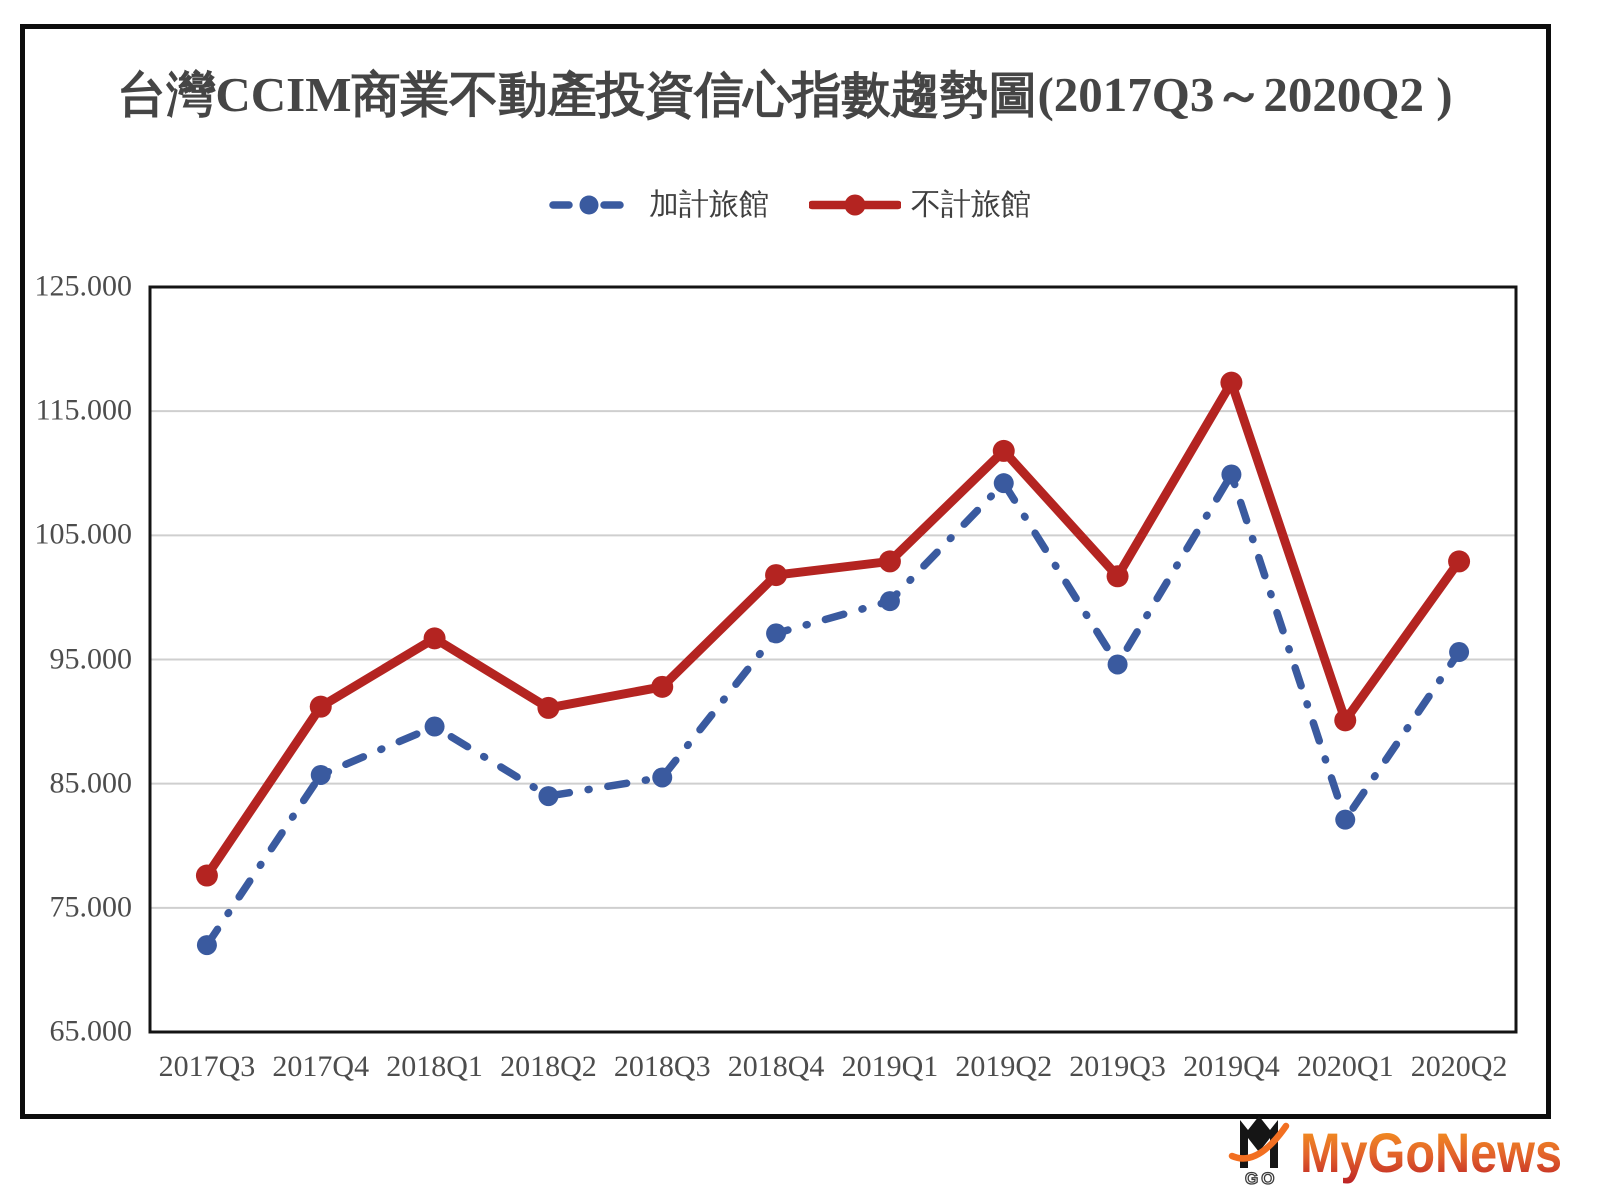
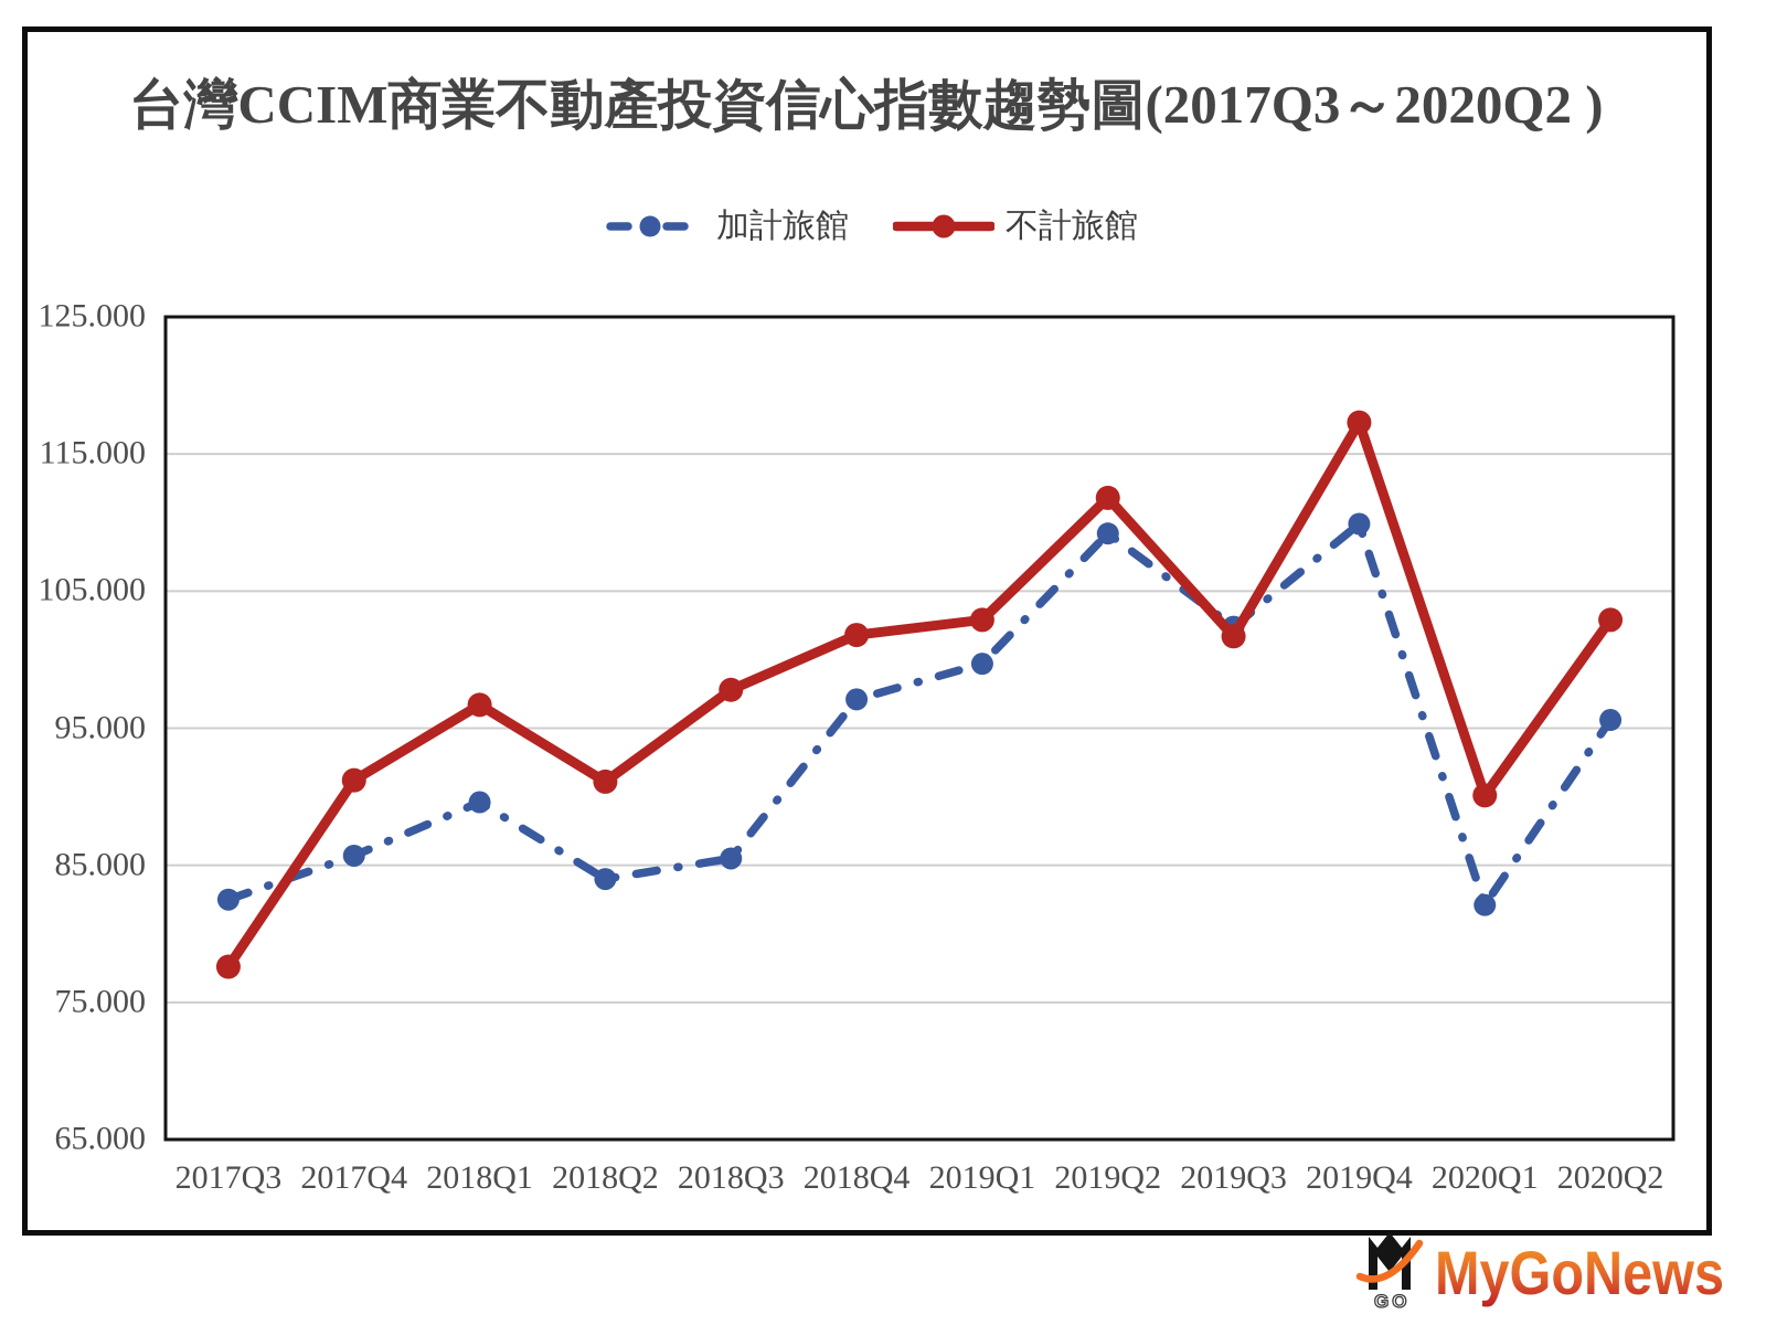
加計旅館/2017Q3: 72.0 -> 82.5
不計旅館/2018Q3: 92.8 -> 97.8
加計旅館/2019Q3: 94.6 -> 102.4
